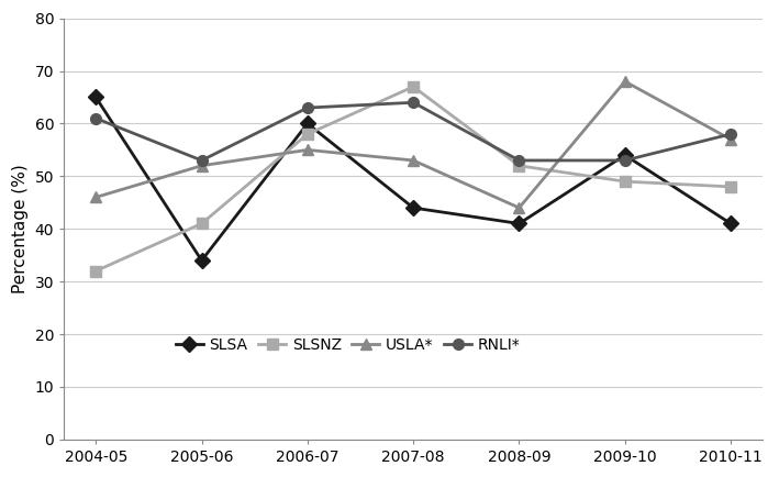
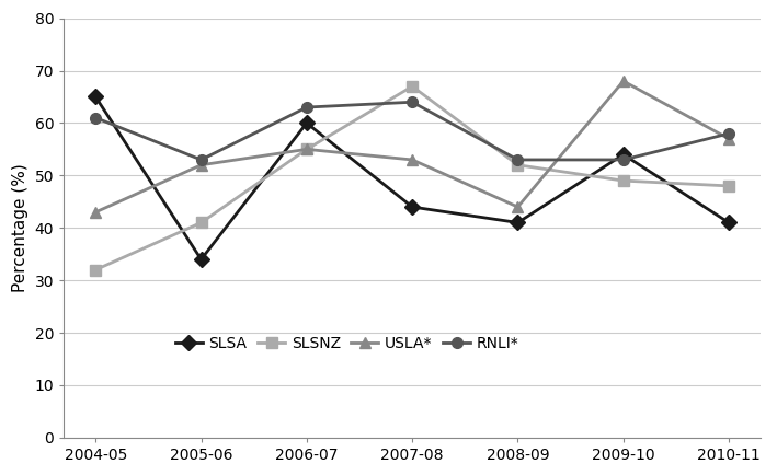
USLA*/2004-05: 46 -> 43
SLSNZ/2006-07: 58 -> 55
